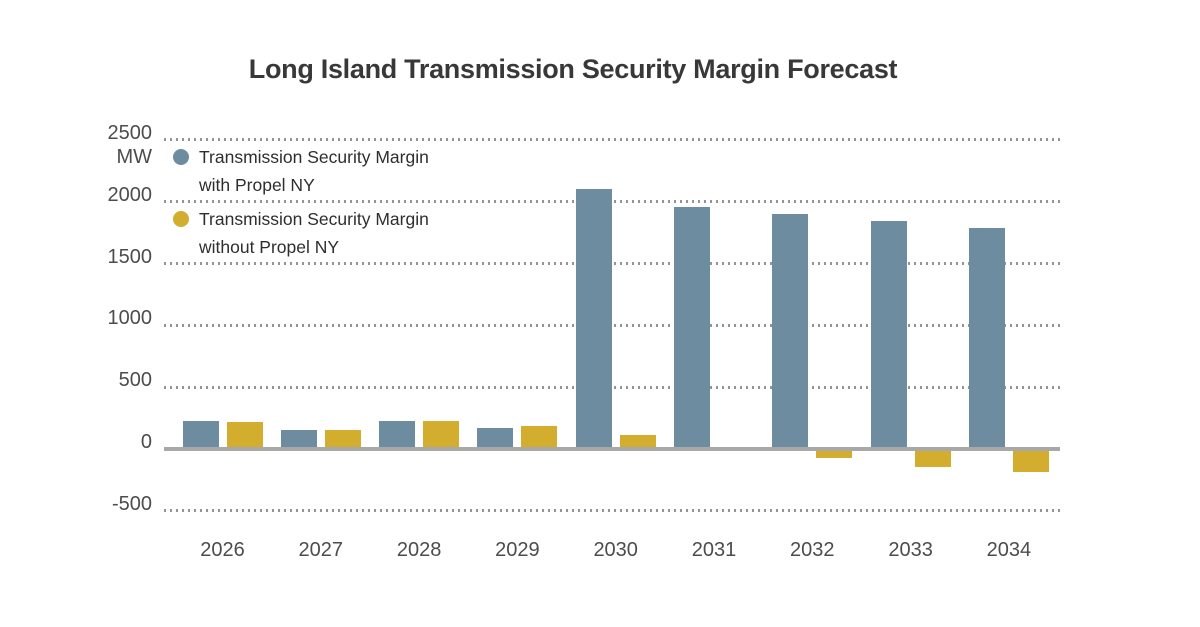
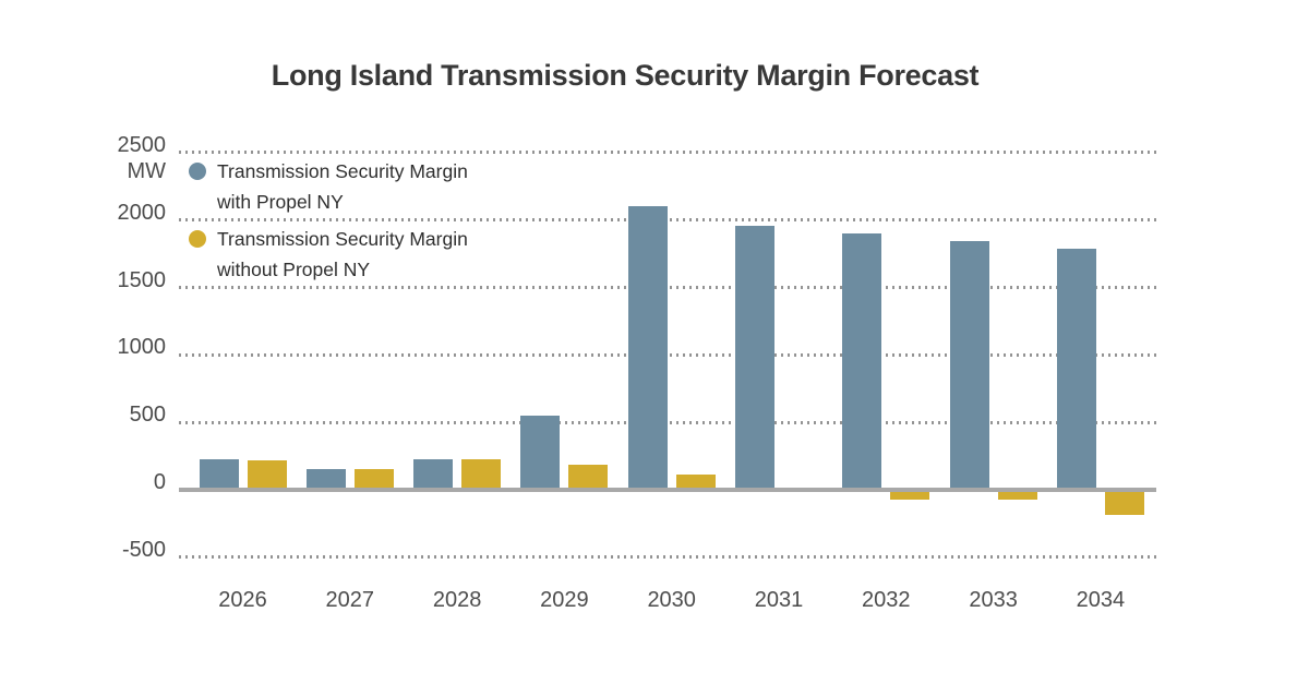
Transmission Security Margin with Propel NY/2029: 170 -> 550
Transmission Security Margin without Propel NY/2033: -140 -> -70
